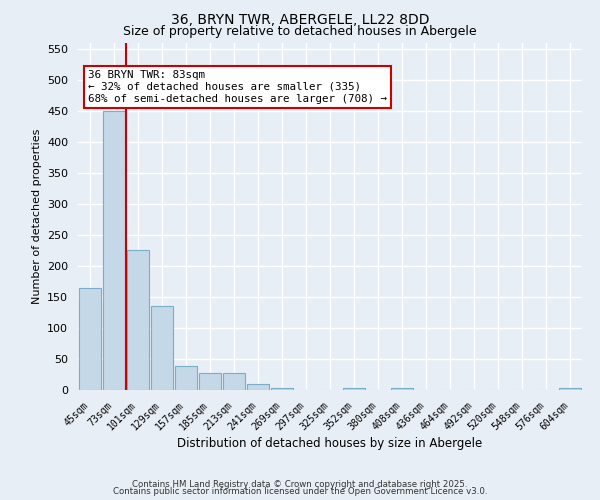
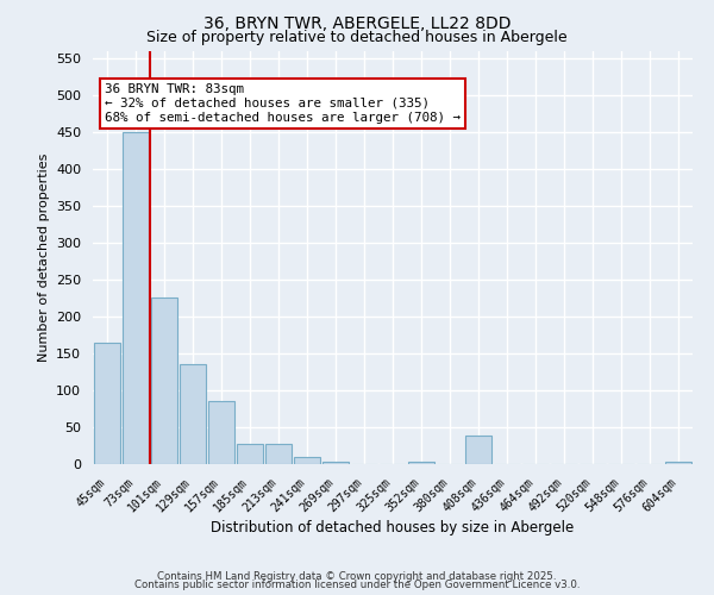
157sqm: 38 -> 86
408sqm: 3 -> 38
